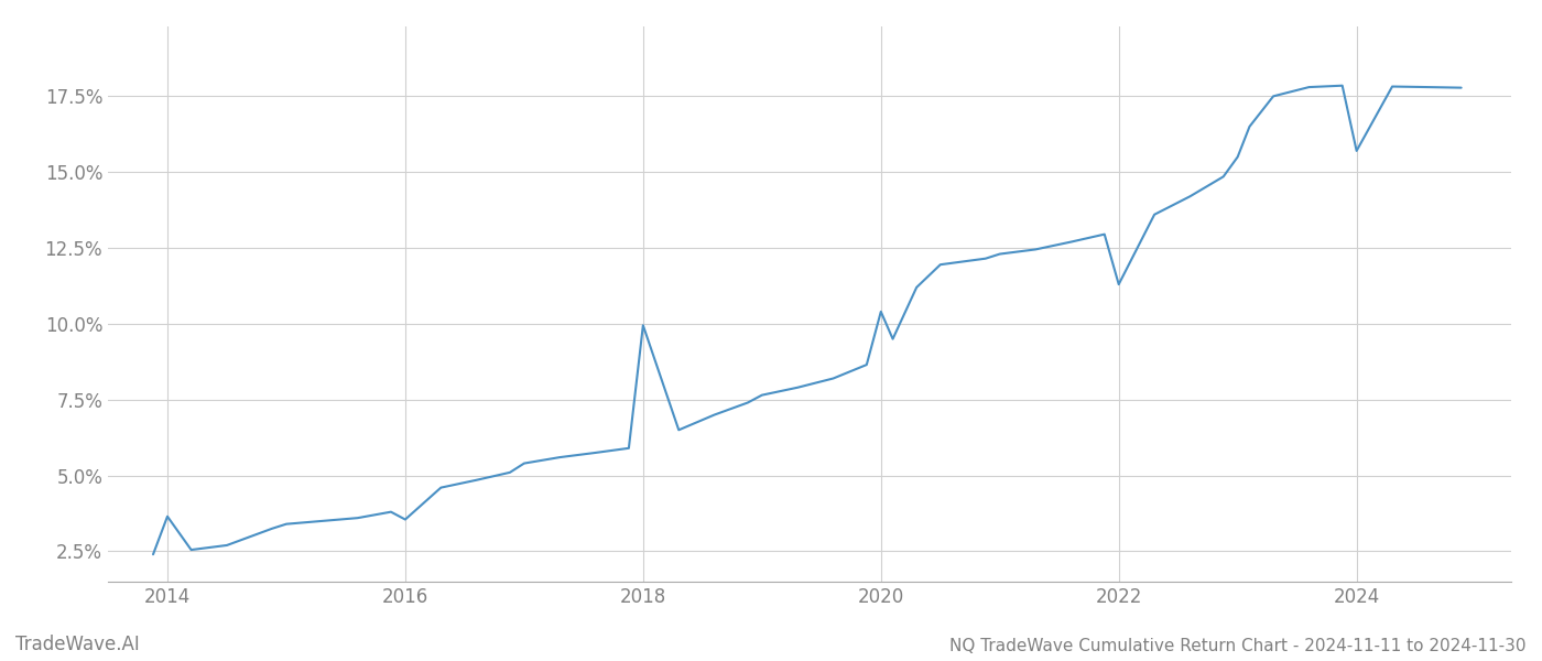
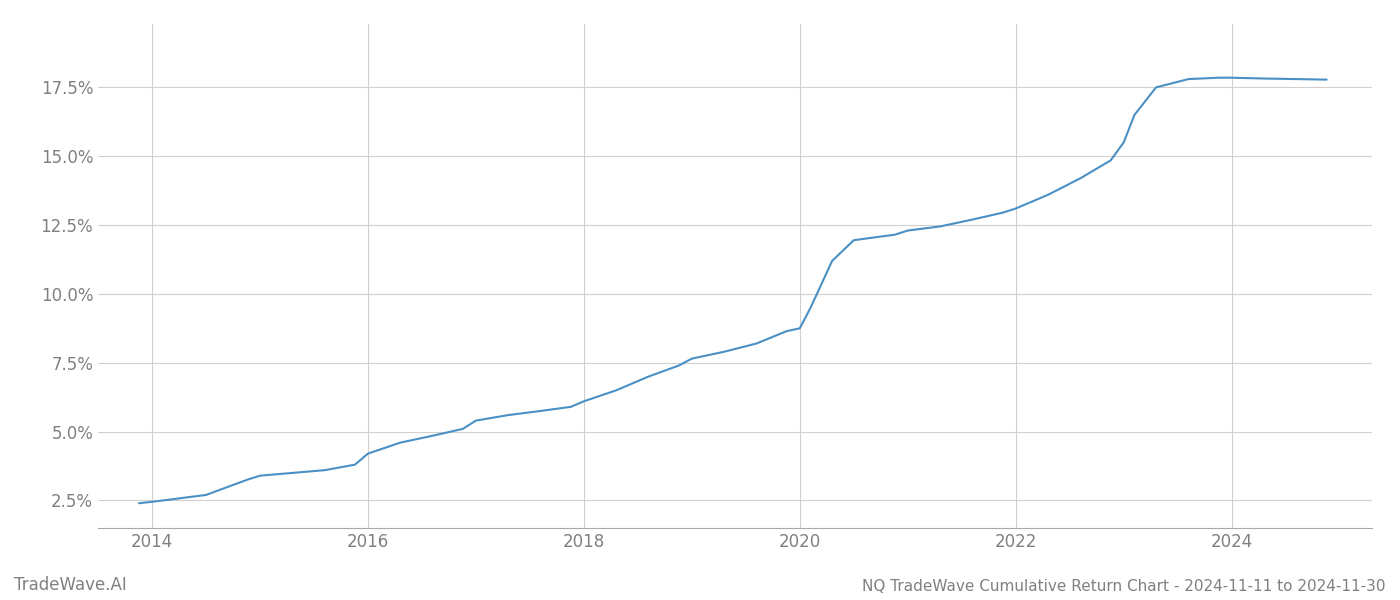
2014: 3.65% -> 2.45%
2016: 3.55% -> 4.20%
2018: 9.95% -> 6.10%
2020: 10.40% -> 8.75%
2022: 11.30% -> 13.10%
2024: 15.70% -> 17.85%
